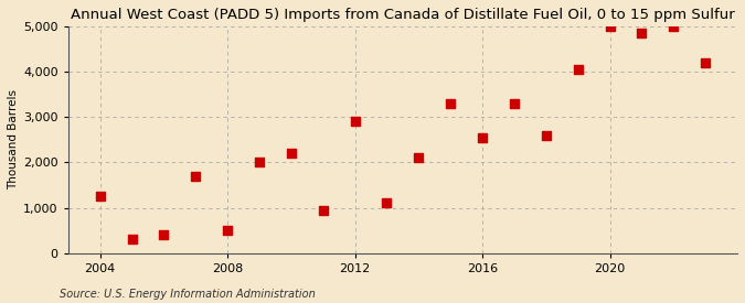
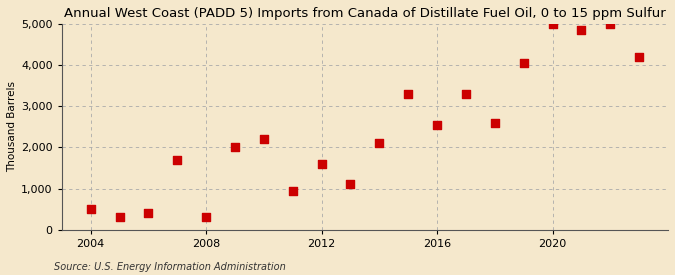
2004: 1,250 -> 500
2008: 500 -> 300
2012: 2,900 -> 1,600
